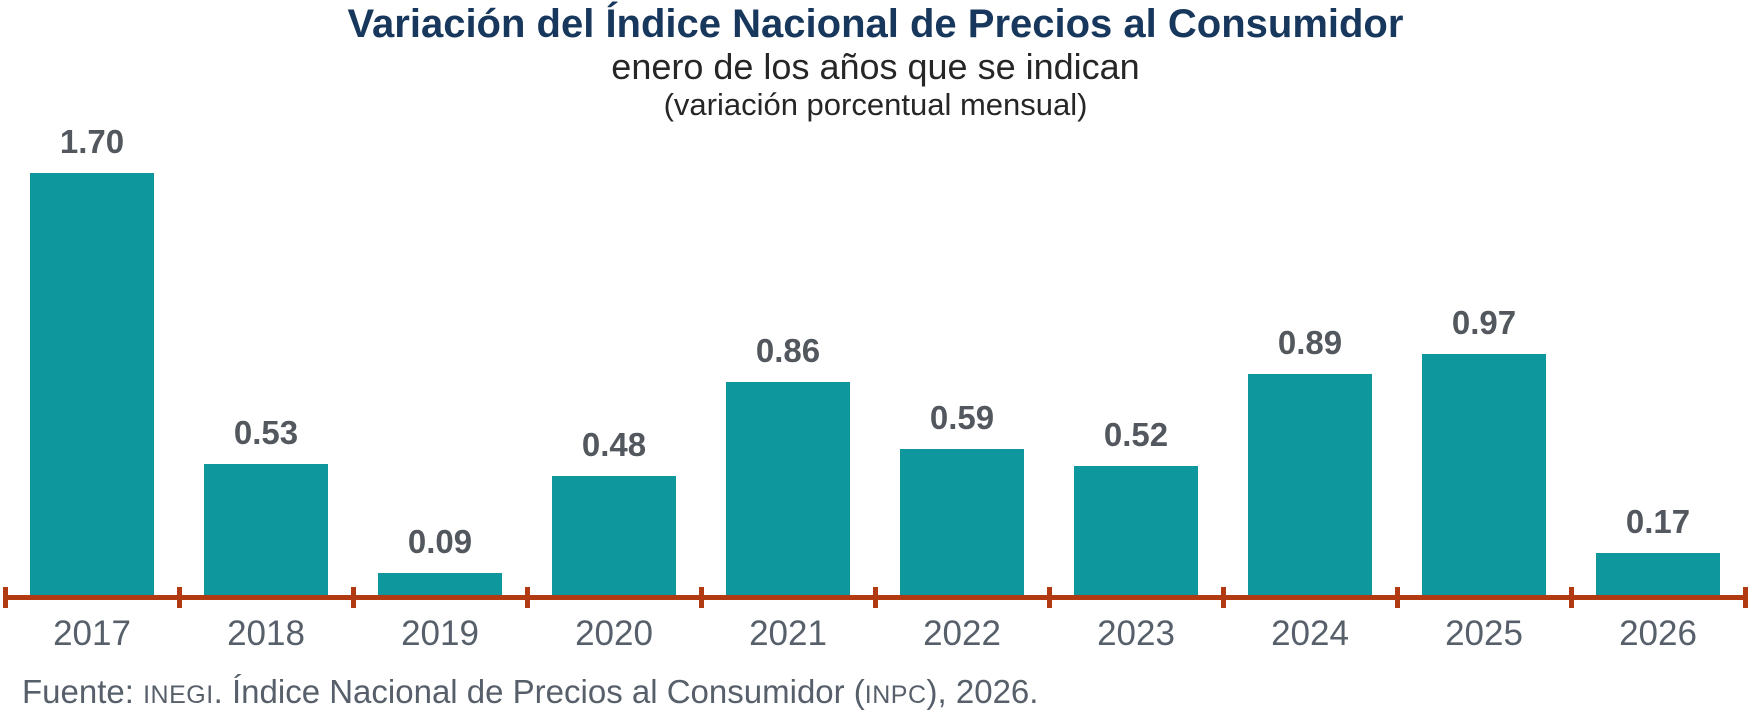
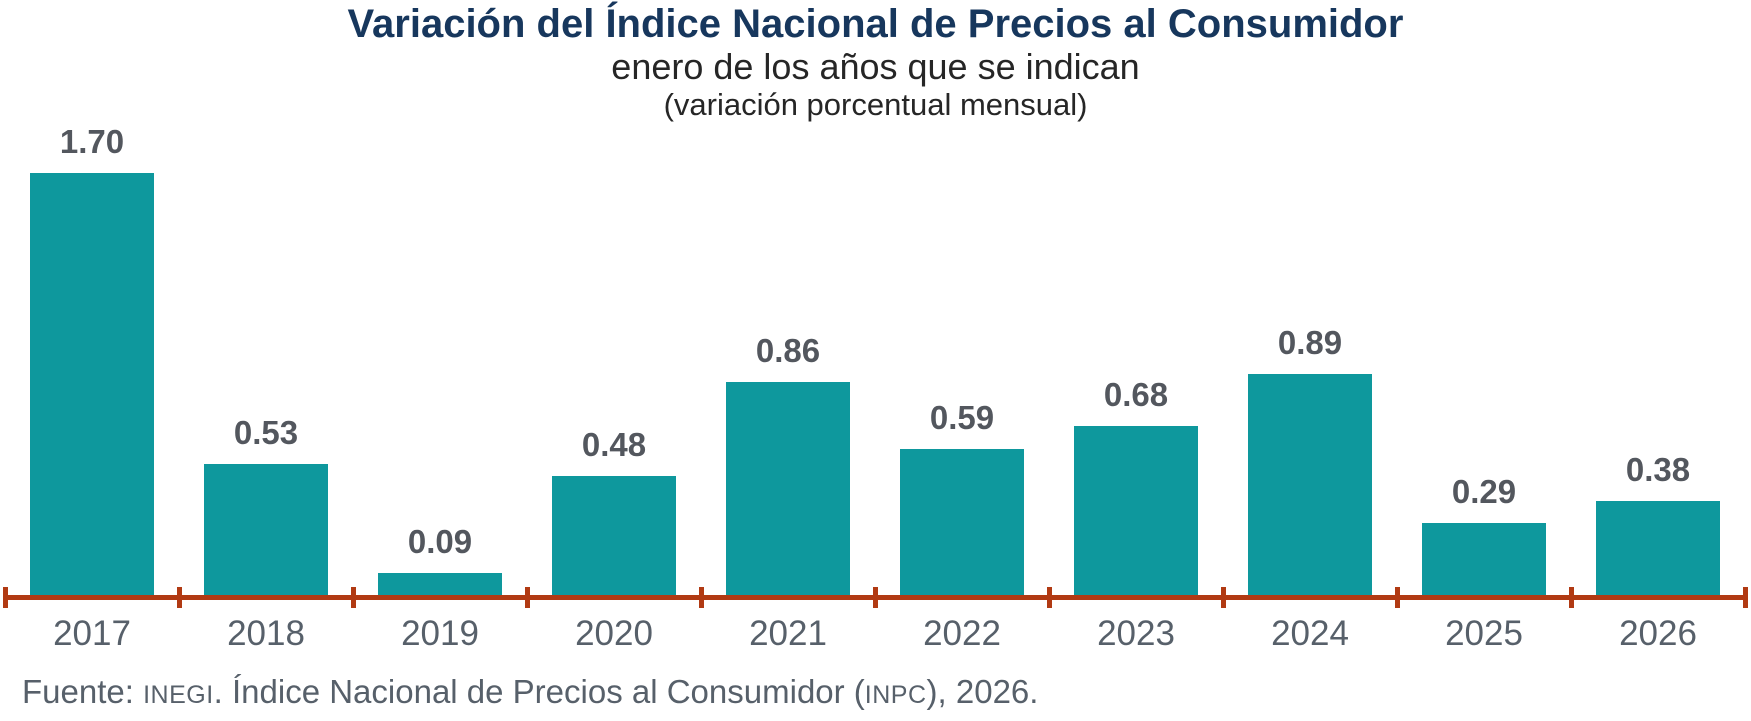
2023: 0.52 -> 0.68
2025: 0.97 -> 0.29
2026: 0.17 -> 0.38
